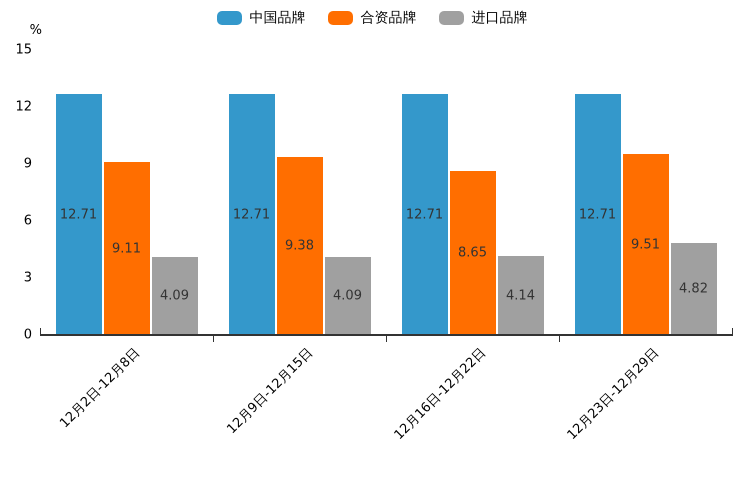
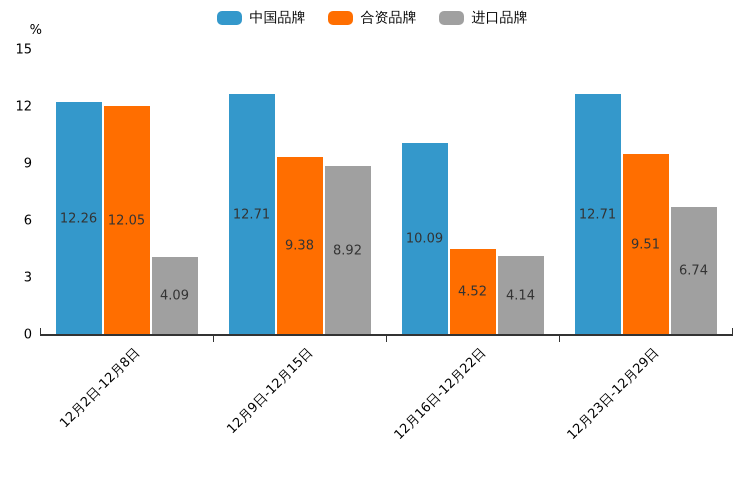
中国品牌/12月2日-12月8日: 12.71 -> 12.26
合资品牌/12月2日-12月8日: 9.11 -> 12.05
进口品牌/12月9日-12月15日: 4.09 -> 8.92
中国品牌/12月16日-12月22日: 12.71 -> 10.09
合资品牌/12月16日-12月22日: 8.65 -> 4.52
进口品牌/12月23日-12月29日: 4.82 -> 6.74
